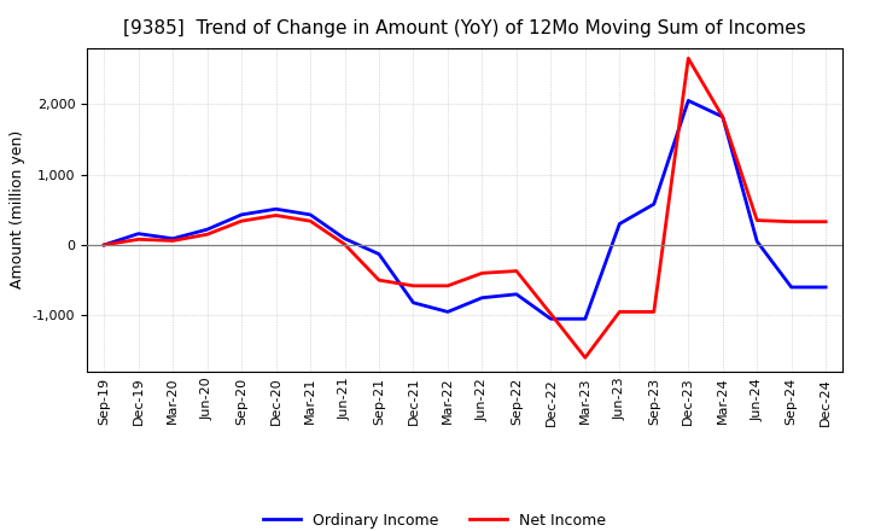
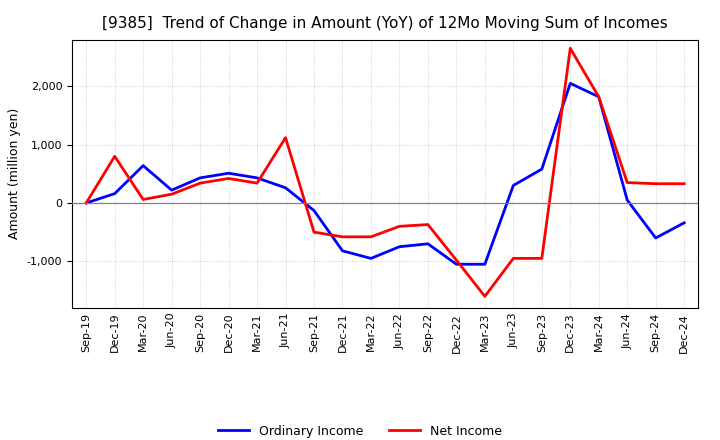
Net Income/Dec-19: 80 -> 800
Ordinary Income/Mar-20: 90 -> 640
Ordinary Income/Jun-21: 90 -> 260
Net Income/Jun-21: 10 -> 1,120
Ordinary Income/Dec-24: -600 -> -340
